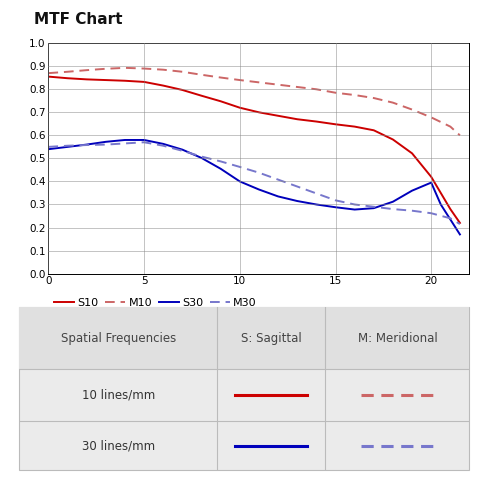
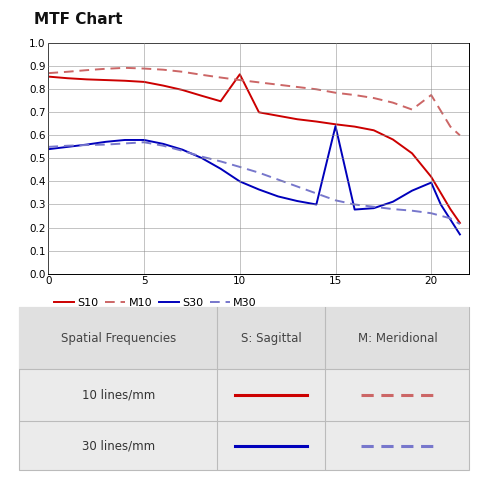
S10/10: 0.720 -> 0.865
S30/15: 0.288 -> 0.640
M10/20: 0.678 -> 0.775
